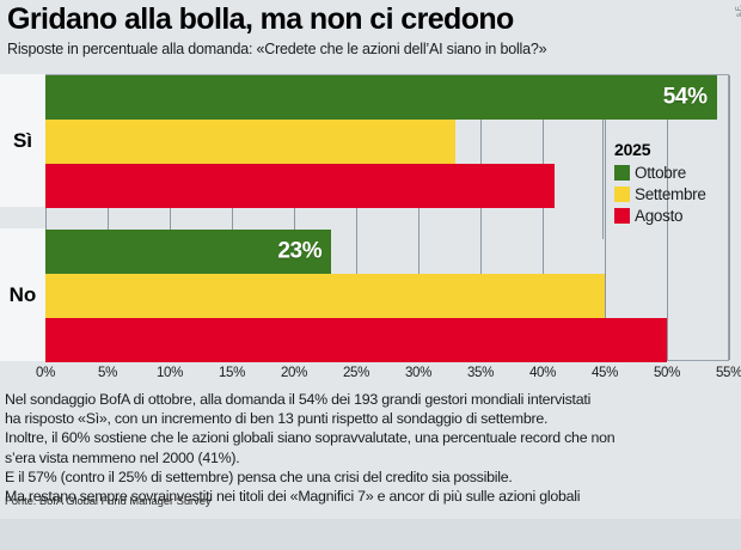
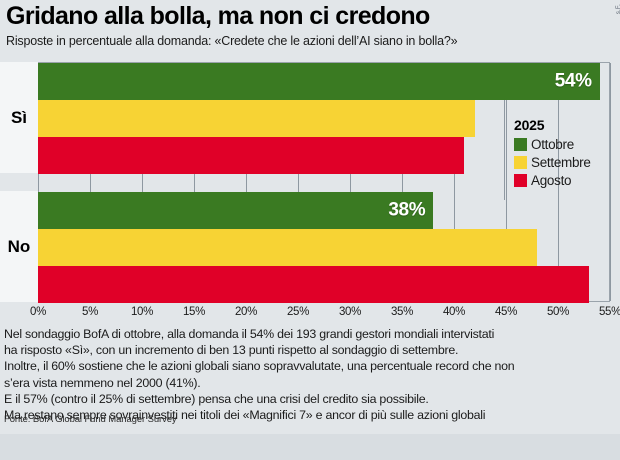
Settembre/Sì: 33% -> 42%
Ottobre/No: 23% -> 38%
Settembre/No: 45% -> 48%
Agosto/No: 50% -> 53%
